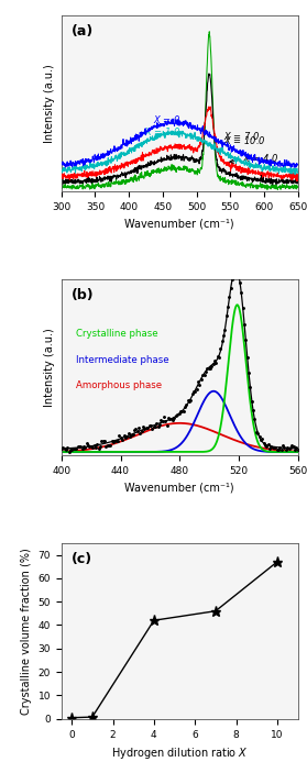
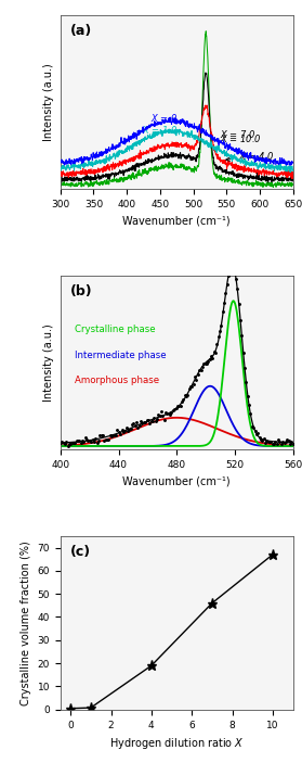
4: 42.0 -> 19.0
